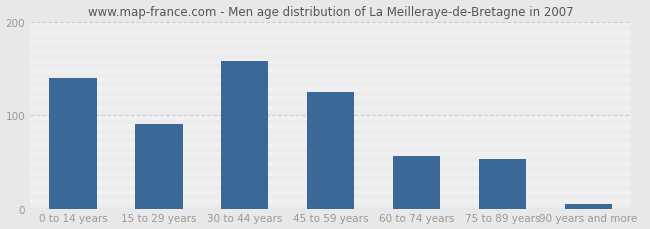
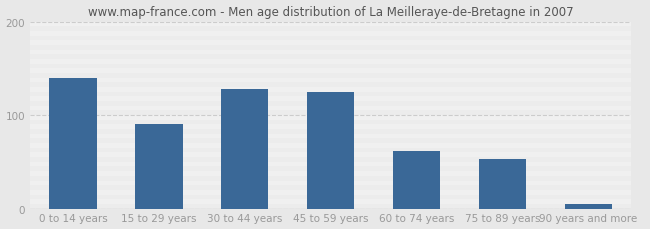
30 to 44 years: 158 -> 128
60 to 74 years: 56 -> 62
